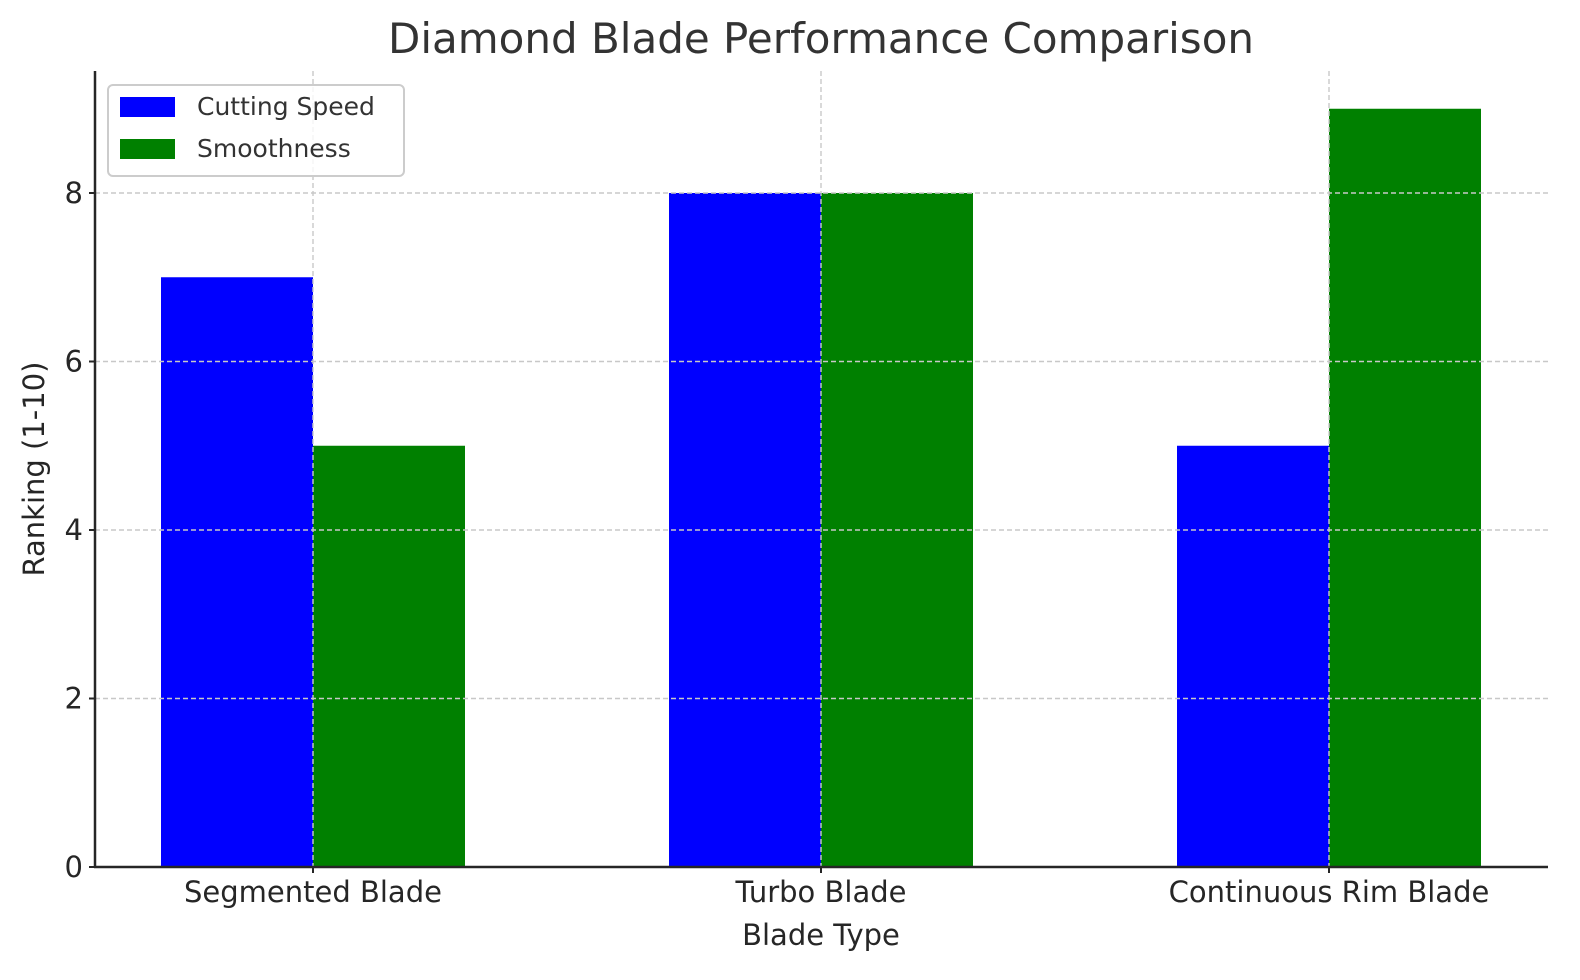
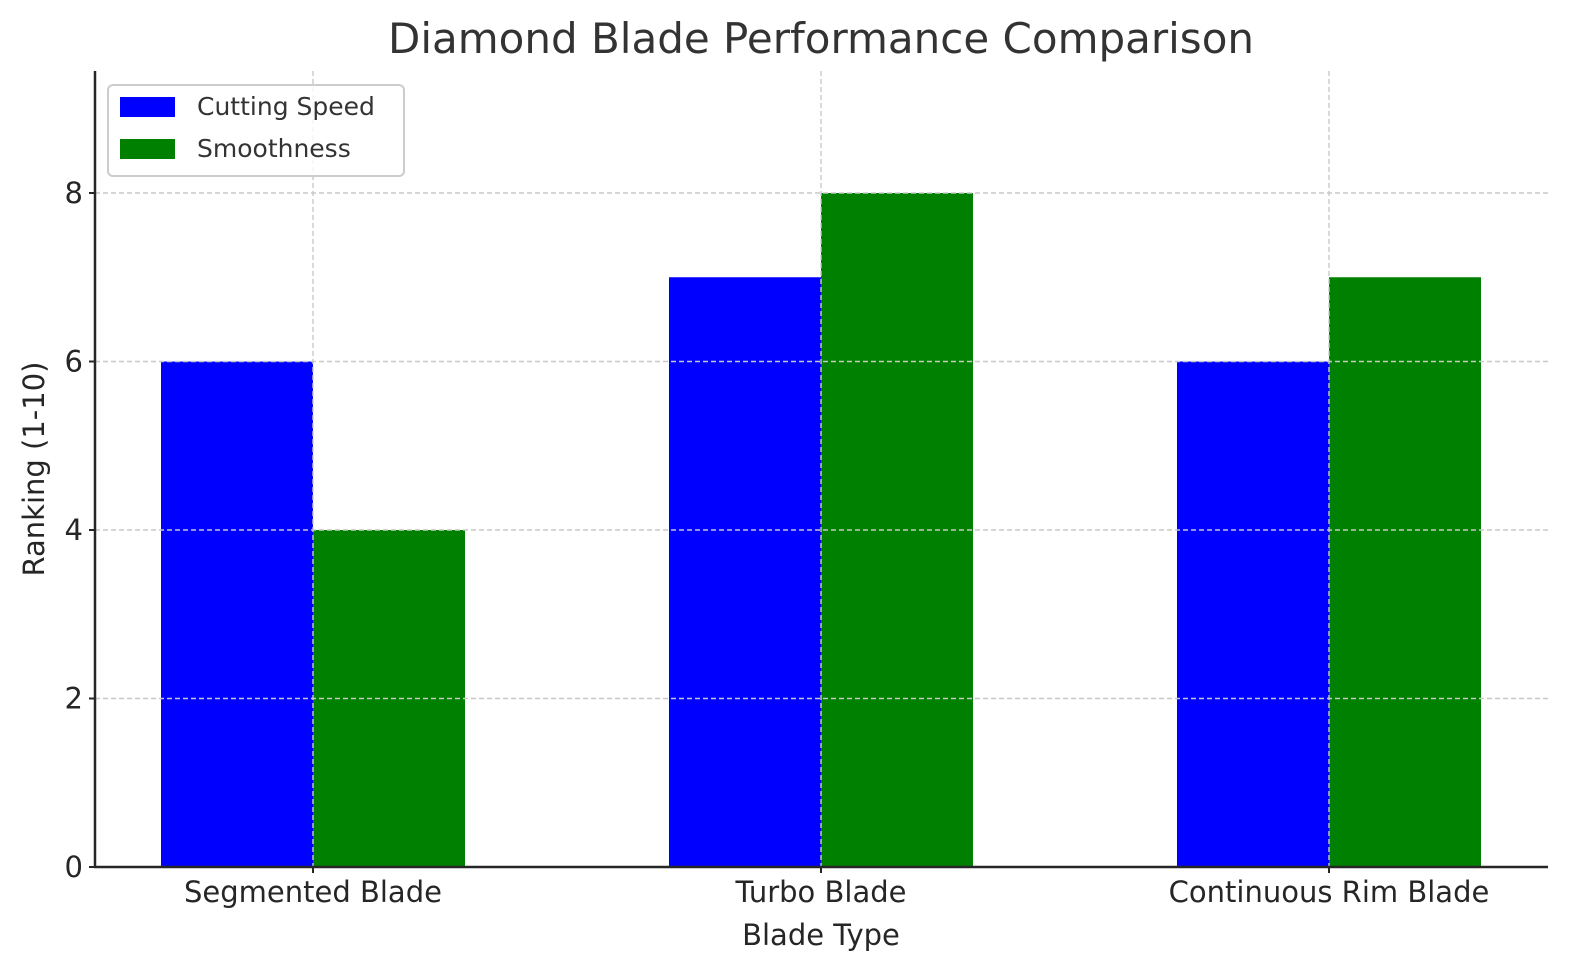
Cutting Speed/Segmented Blade: 7 -> 6
Smoothness/Segmented Blade: 5 -> 4
Cutting Speed/Turbo Blade: 8 -> 7
Cutting Speed/Continuous Rim Blade: 5 -> 6
Smoothness/Continuous Rim Blade: 9 -> 7
